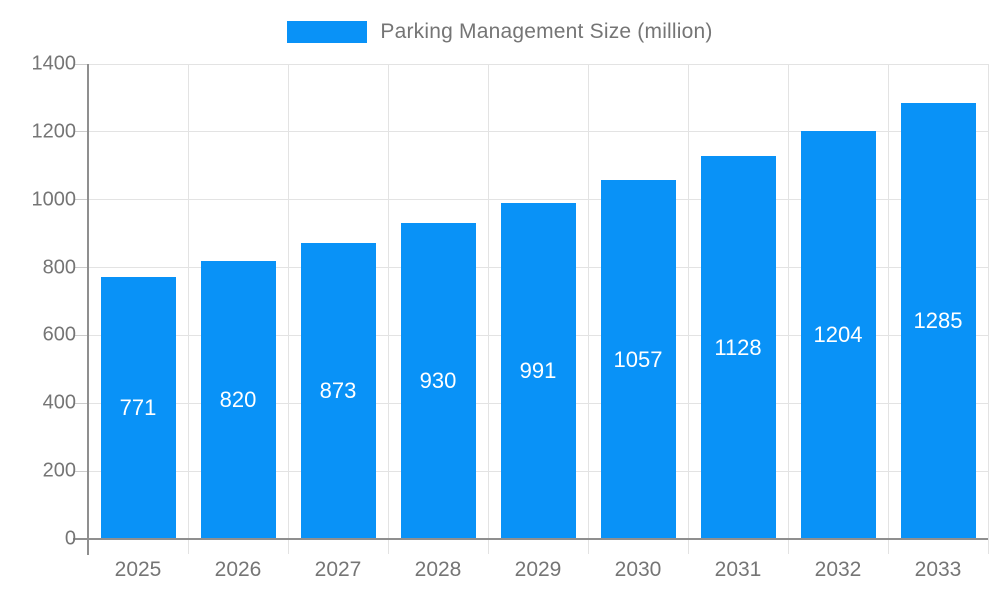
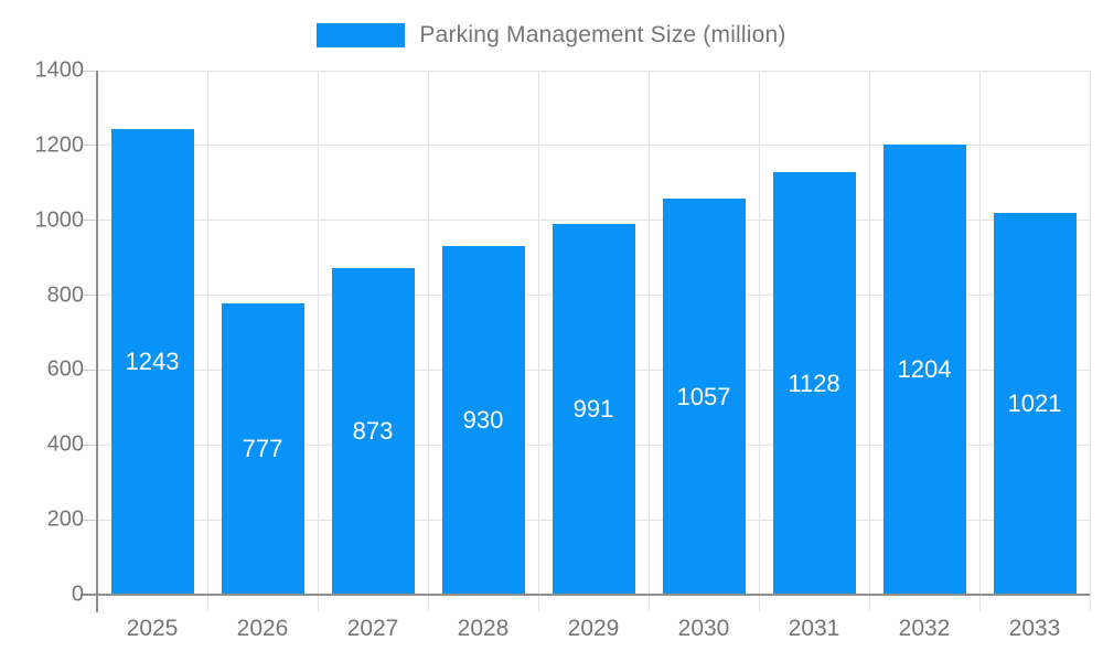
2025: 771 -> 1243
2026: 820 -> 777
2033: 1285 -> 1021
